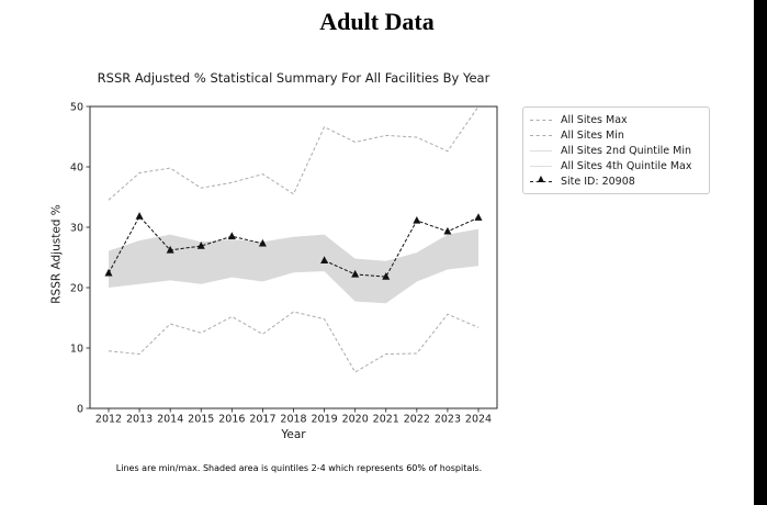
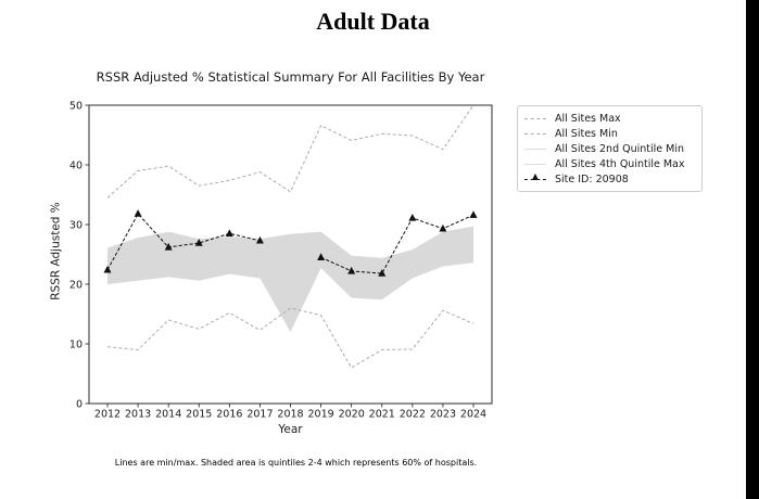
All Sites 2nd Quintile Min/2018: 22 -> 12
